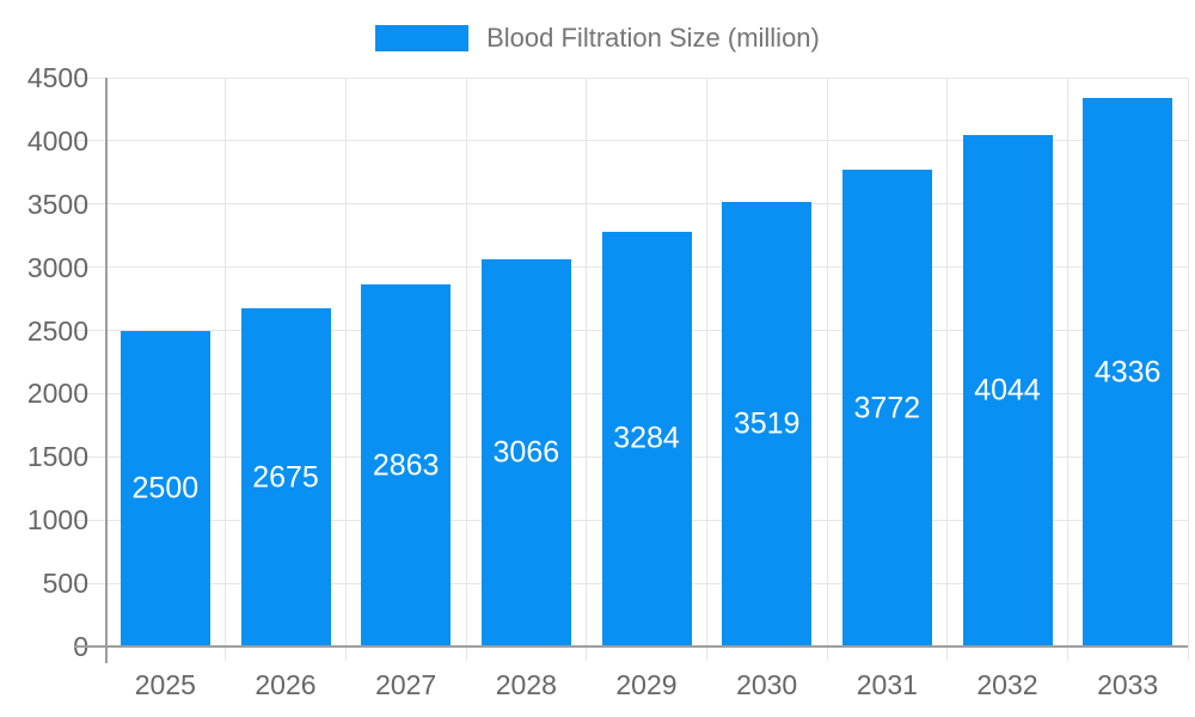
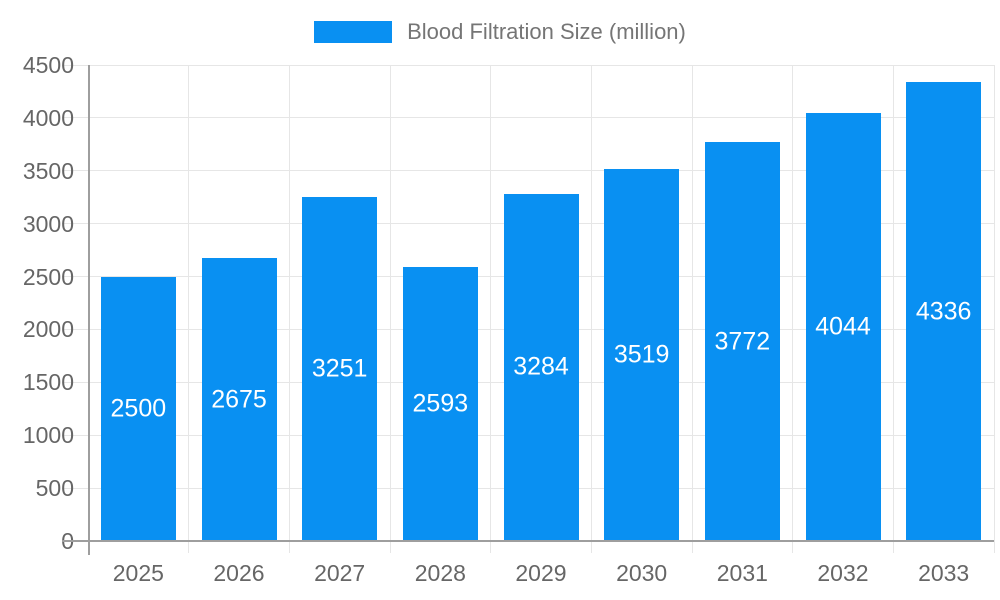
2027: 2863 -> 3251
2028: 3066 -> 2593
